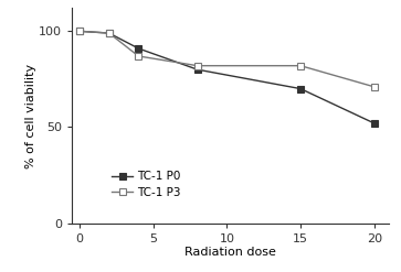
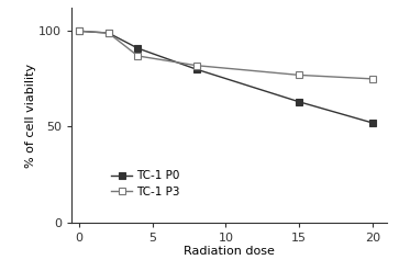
TC-1 P0/15: 70 -> 63
TC-1 P3/15: 82 -> 77
TC-1 P3/20: 71 -> 75
